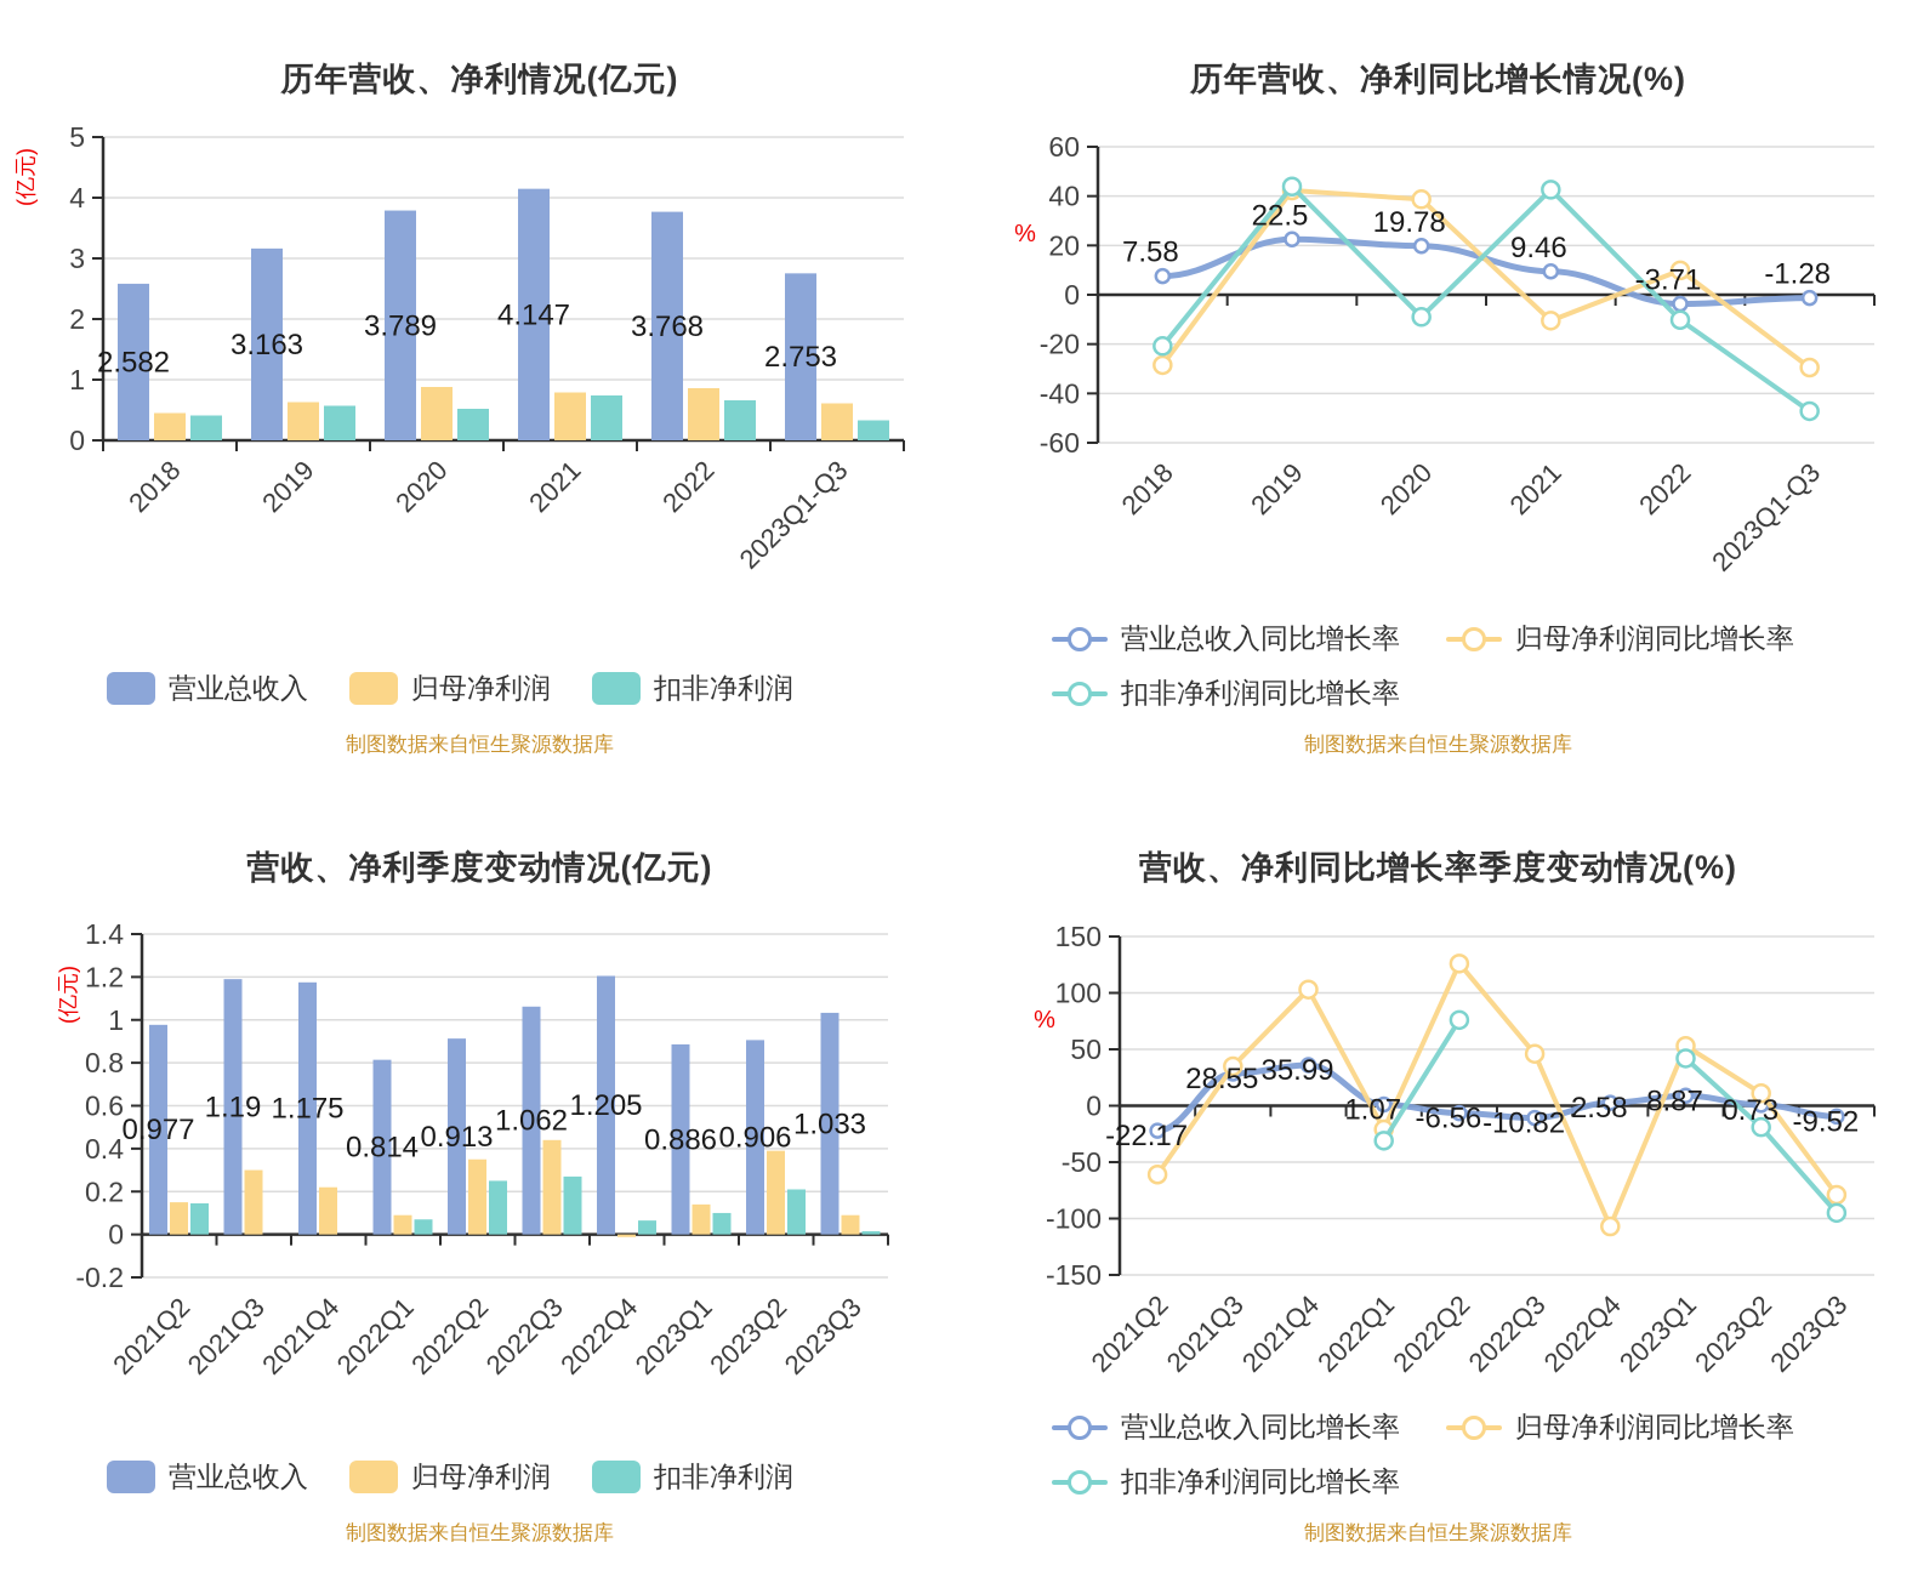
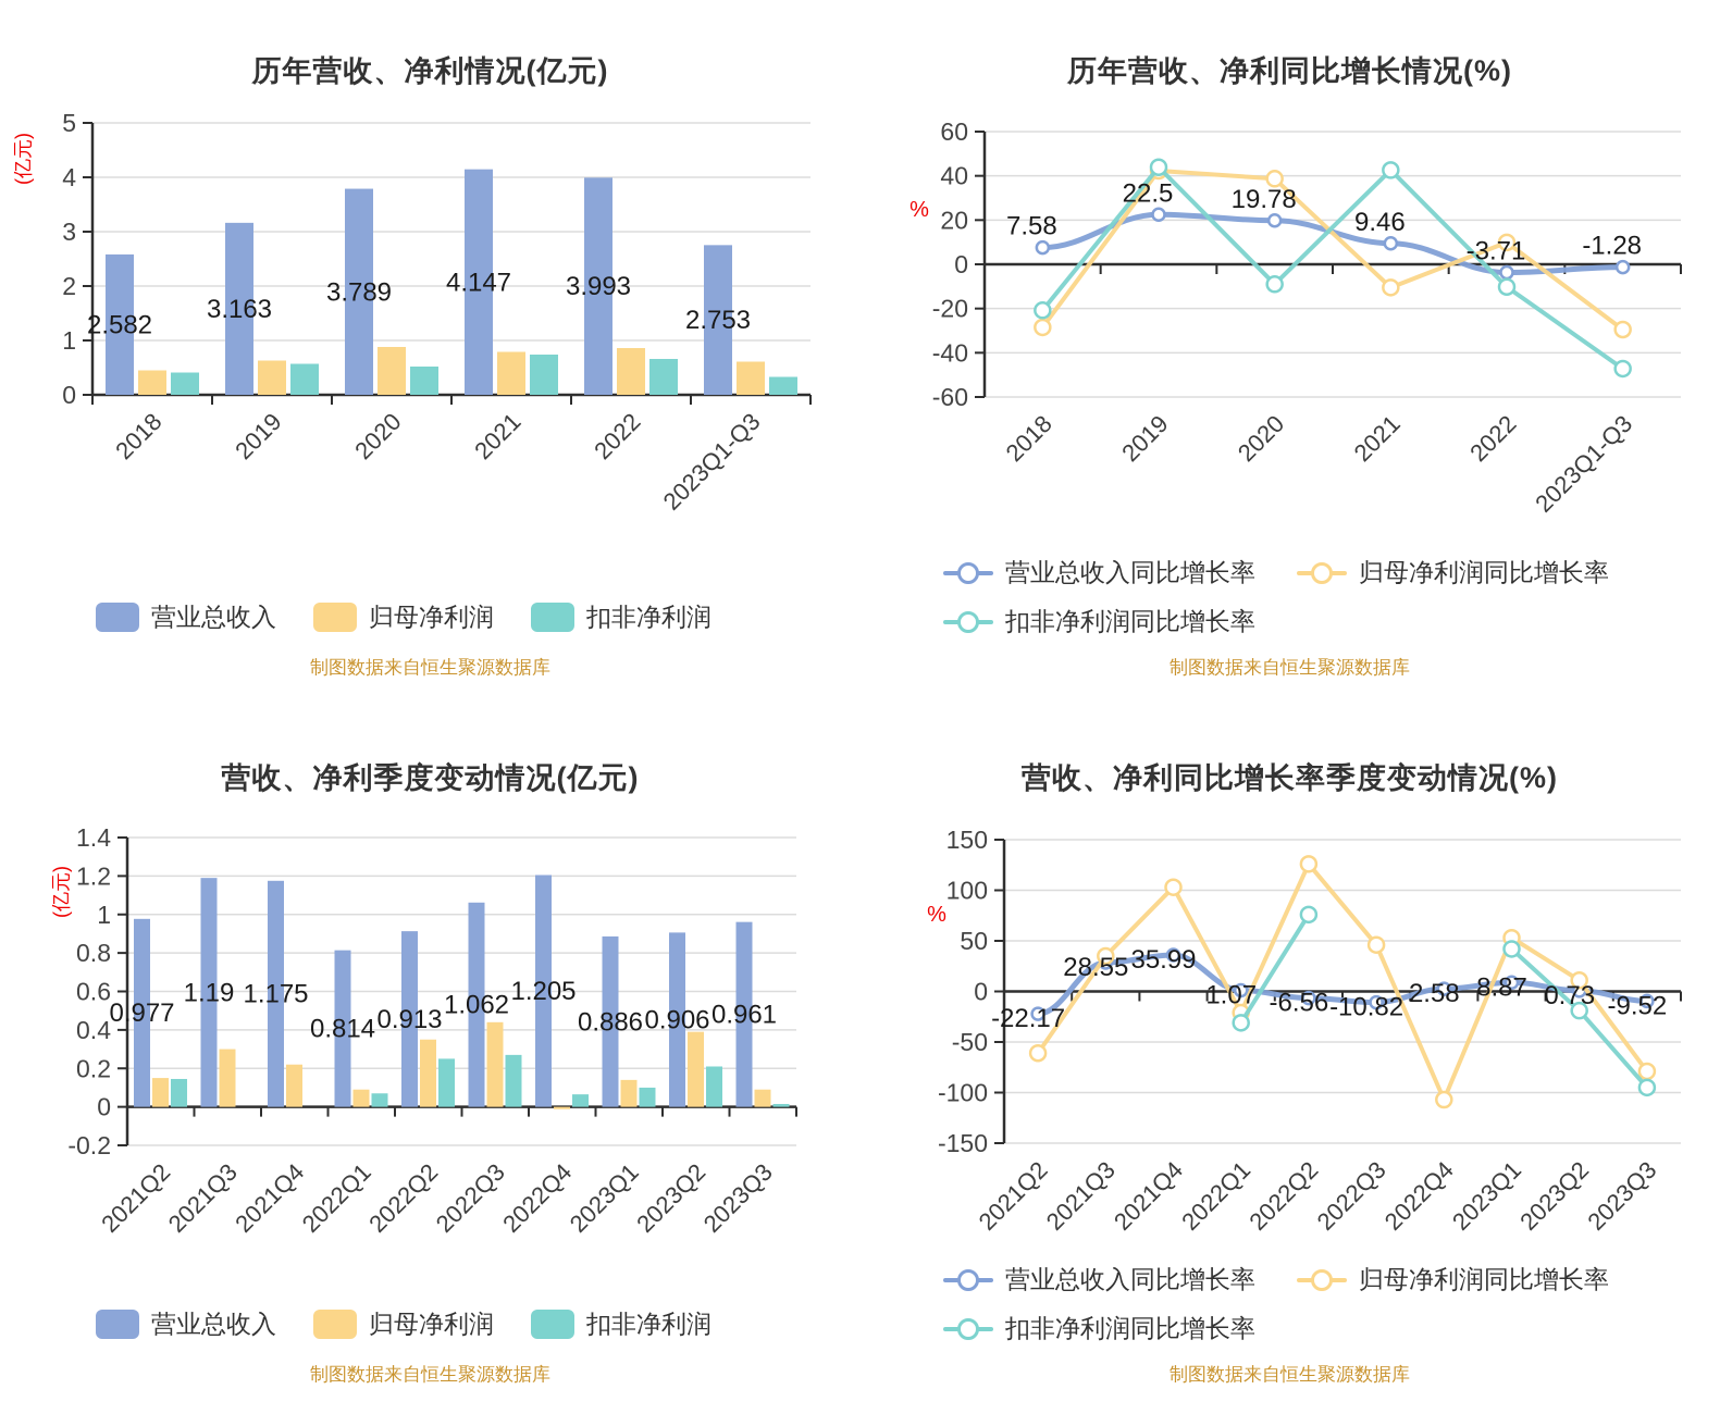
历年营收、净利情况(亿元)/营业总收入/2022: 3.768 -> 3.993
营收、净利季度变动情况(亿元)/营业总收入/2023Q3: 1.033 -> 0.961
